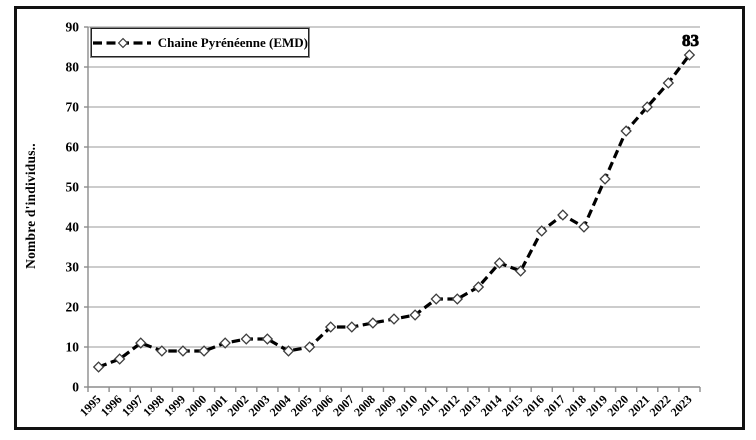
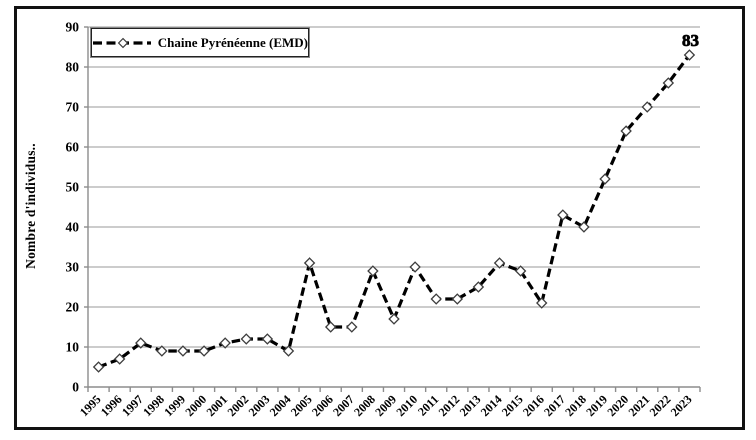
2005: 10 -> 31
2008: 16 -> 29
2010: 18 -> 30
2016: 39 -> 21
